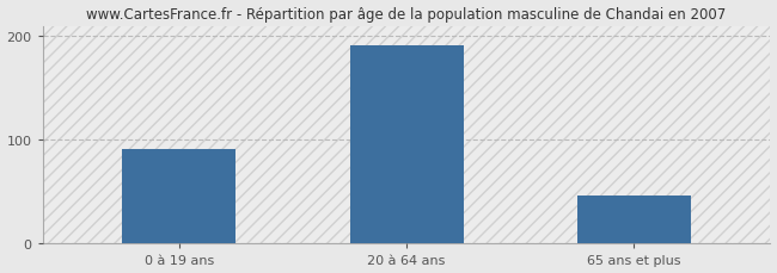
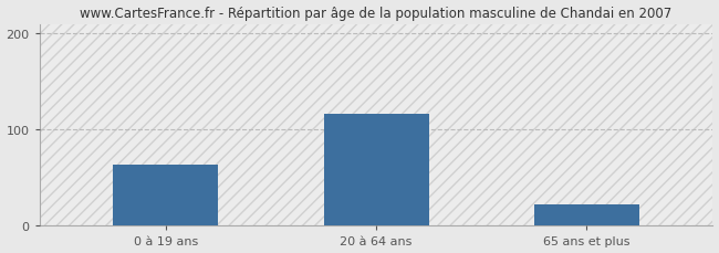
0 à 19 ans: 91 -> 64
20 à 64 ans: 191 -> 116
65 ans et plus: 46 -> 22
